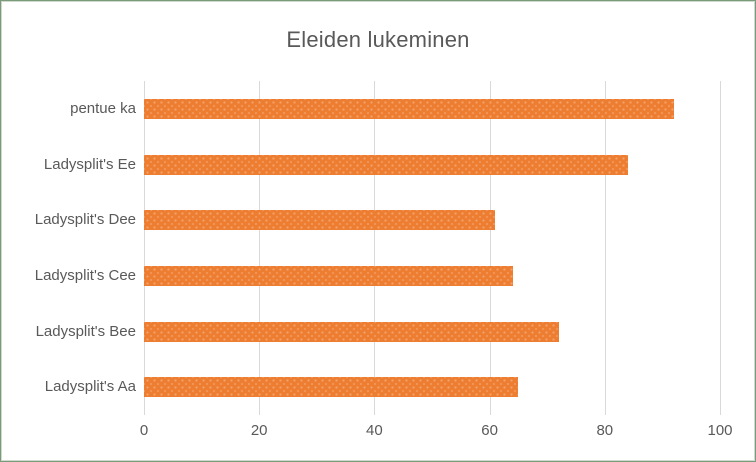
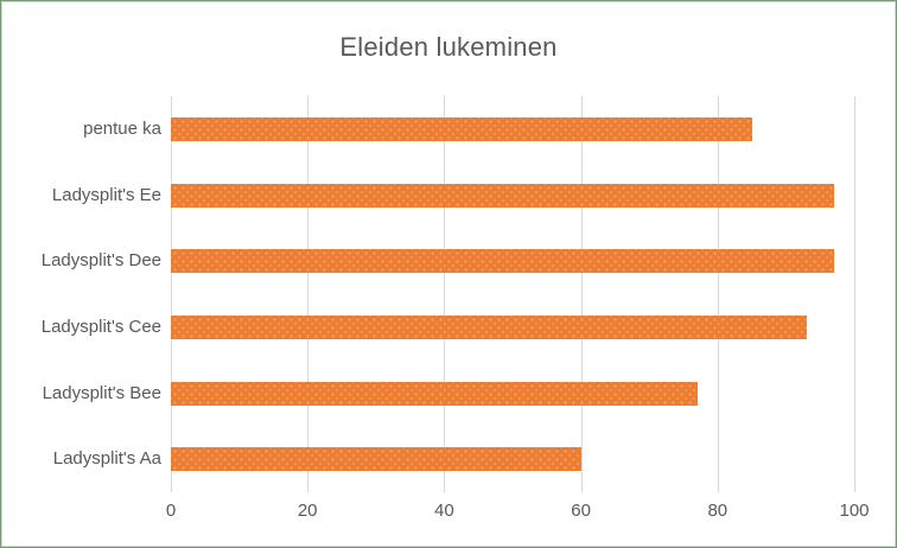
pentue ka: 92 -> 85
Ladysplit's Ee: 84 -> 97
Ladysplit's Dee: 61 -> 97
Ladysplit's Cee: 64 -> 93
Ladysplit's Bee: 72 -> 77
Ladysplit's Aa: 65 -> 60
